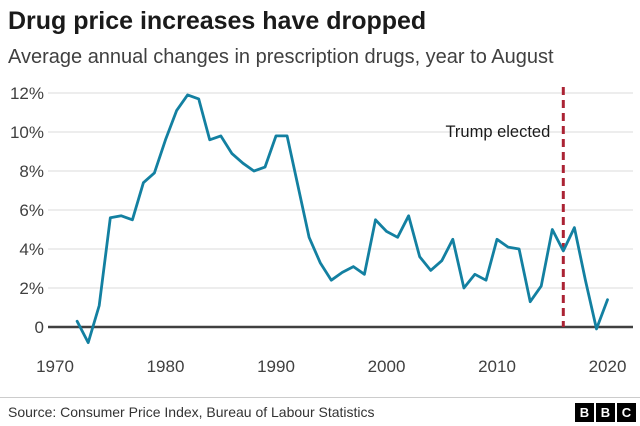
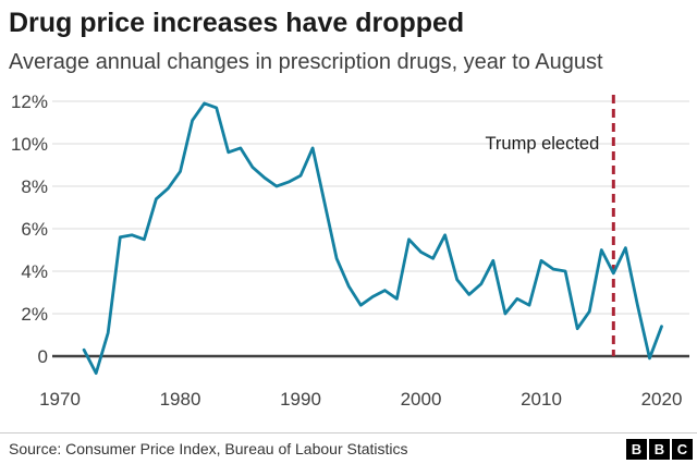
1980: 9.6% -> 8.7%
1990: 9.8% -> 8.5%
